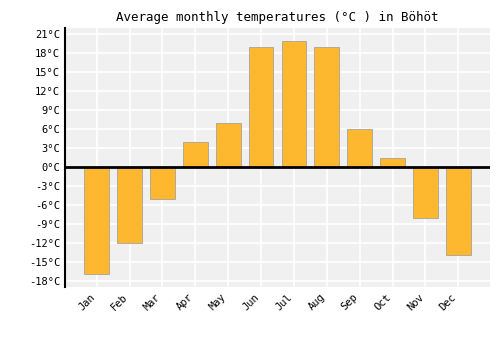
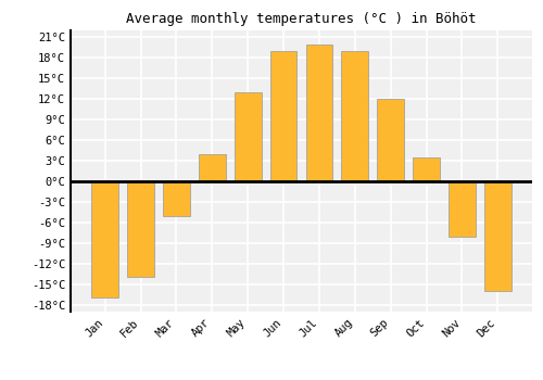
Feb: -12.0°C -> -14.0°C
May: 7.0°C -> 13.0°C
Sep: 6.0°C -> 12.0°C
Oct: 1.4°C -> 3.5°C
Dec: -14.0°C -> -16.0°C
